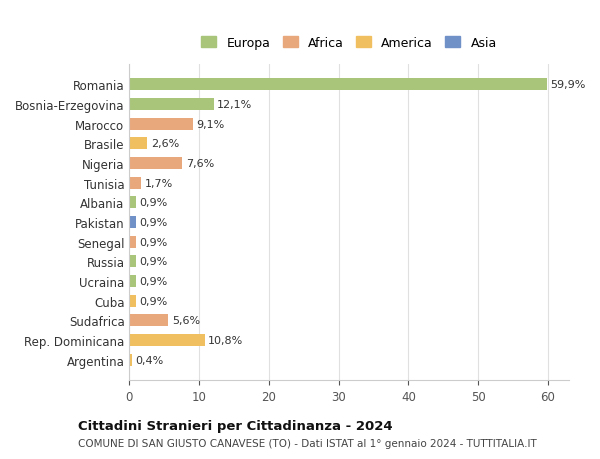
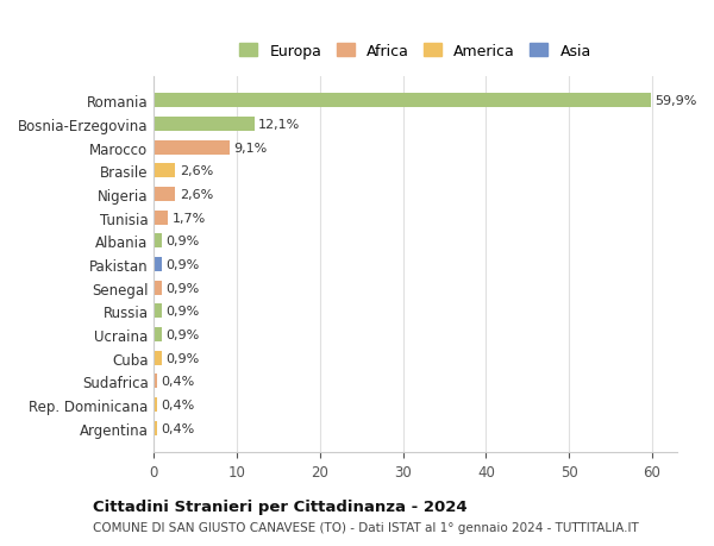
Nigeria: 7,6% -> 2,6%
Sudafrica: 5,6% -> 0,4%
Rep. Dominicana: 10,8% -> 0,4%
